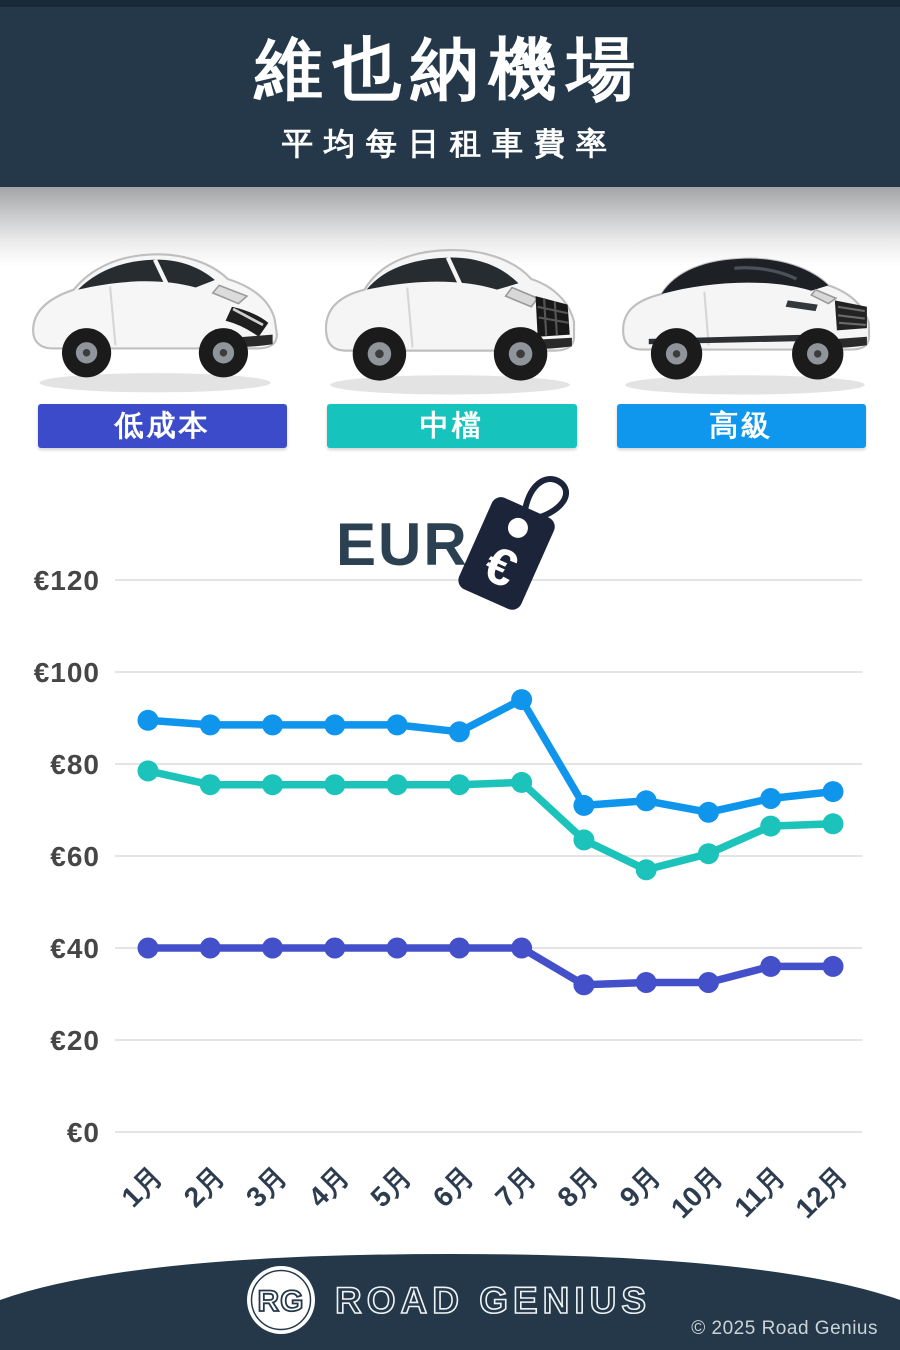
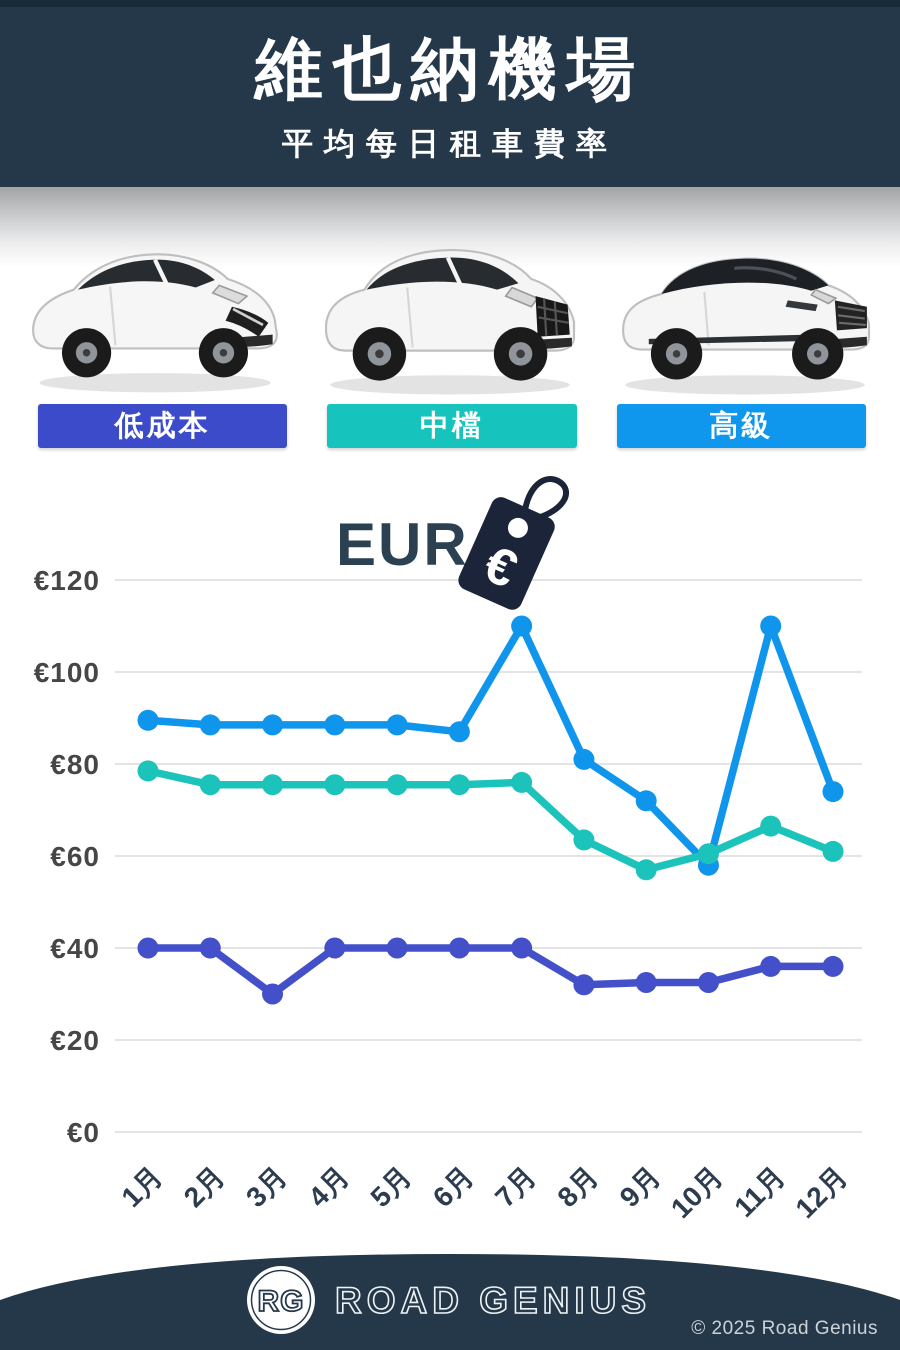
低成本/3月: €40 -> €30
高級/7月: €94 -> €110
高級/8月: €71 -> €81
高級/10月: €70 -> €58
高級/11月: €72 -> €110
中檔/12月: €67 -> €61
